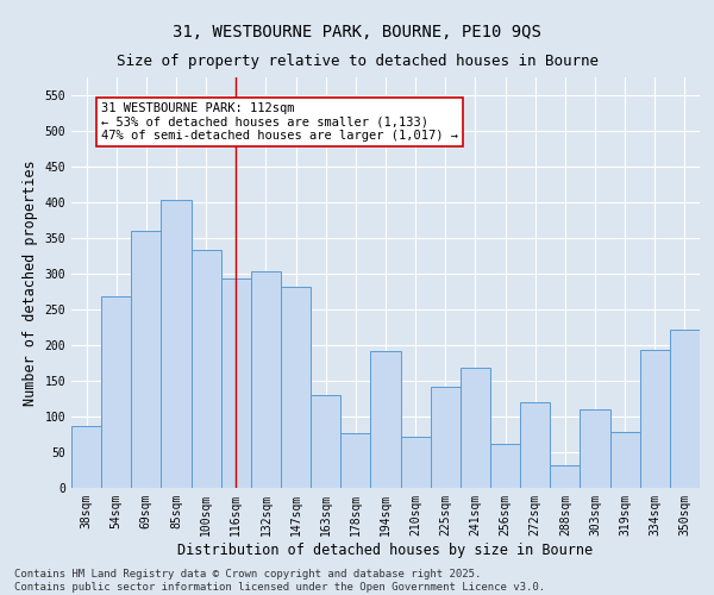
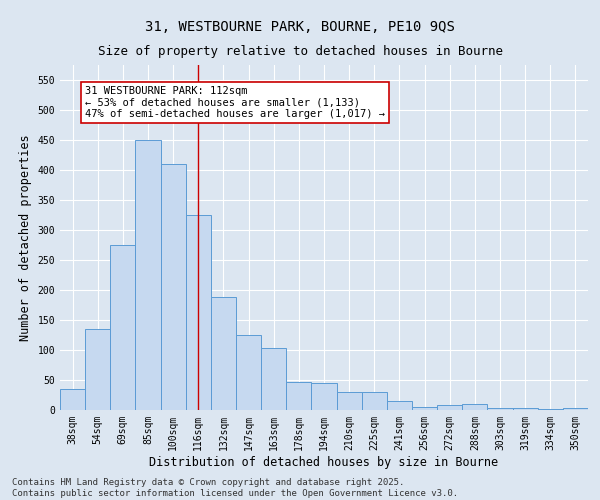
38sqm: 86 -> 35
54sqm: 268 -> 135
69sqm: 360 -> 275
85sqm: 404 -> 450
100sqm: 334 -> 410
116sqm: 294 -> 325
132sqm: 304 -> 188
147sqm: 282 -> 125
163sqm: 130 -> 103
178sqm: 76 -> 46
194sqm: 192 -> 45
210sqm: 72 -> 30
225sqm: 142 -> 30
241sqm: 168 -> 15
256sqm: 62 -> 5
272sqm: 120 -> 8
288sqm: 32 -> 10
303sqm: 110 -> 4
319sqm: 78 -> 3
334sqm: 194 -> 2
350sqm: 222 -> 4
